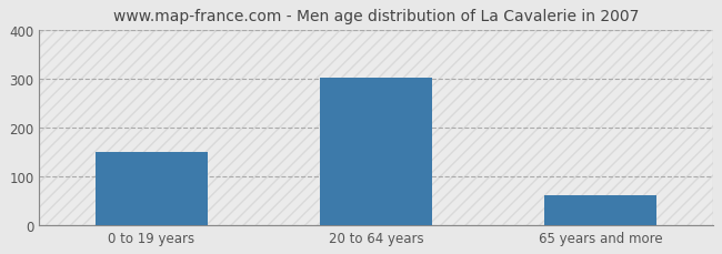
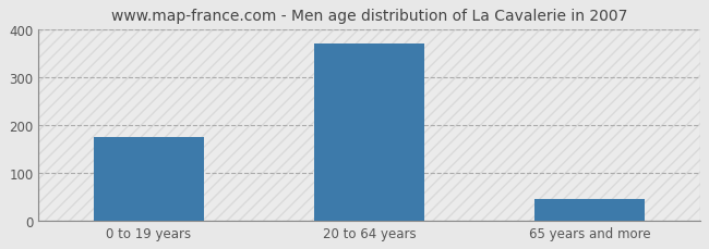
0 to 19 years: 150 -> 175
20 to 64 years: 302 -> 370
65 years and more: 62 -> 45
